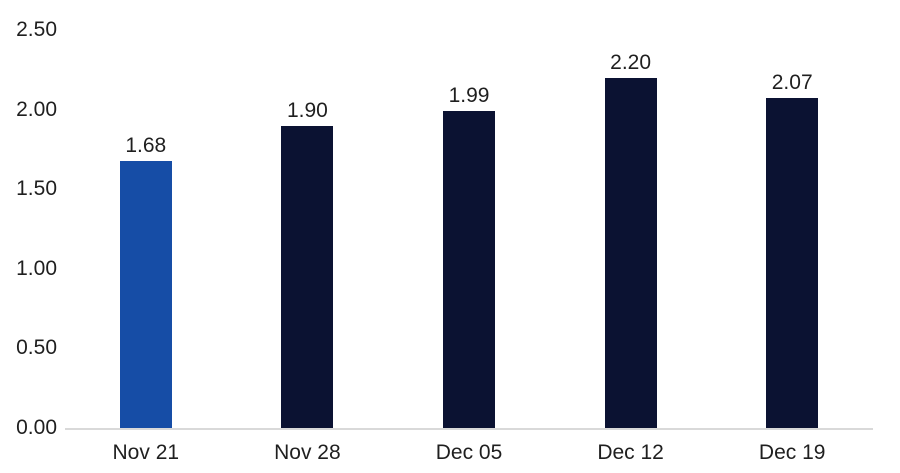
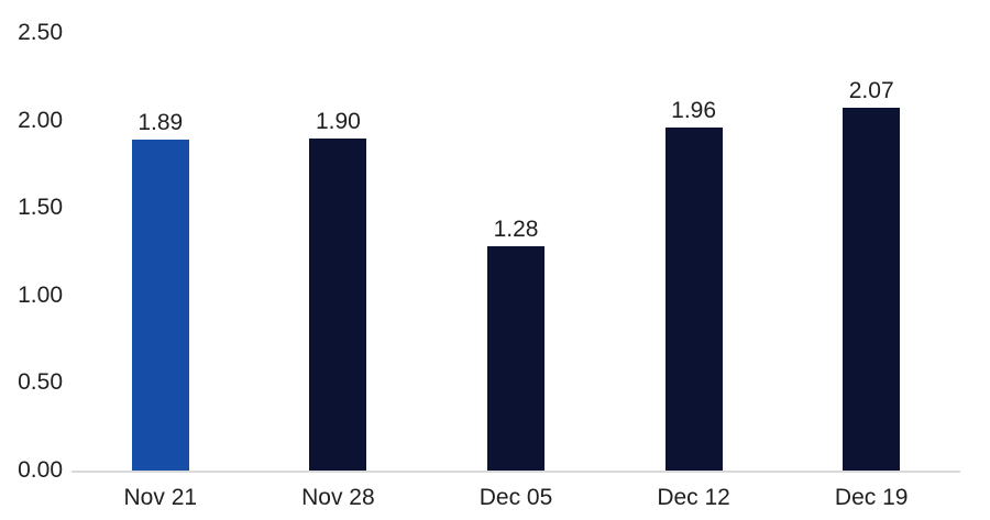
Nov 21: 1.68 -> 1.89
Dec 05: 1.99 -> 1.28
Dec 12: 2.20 -> 1.96
